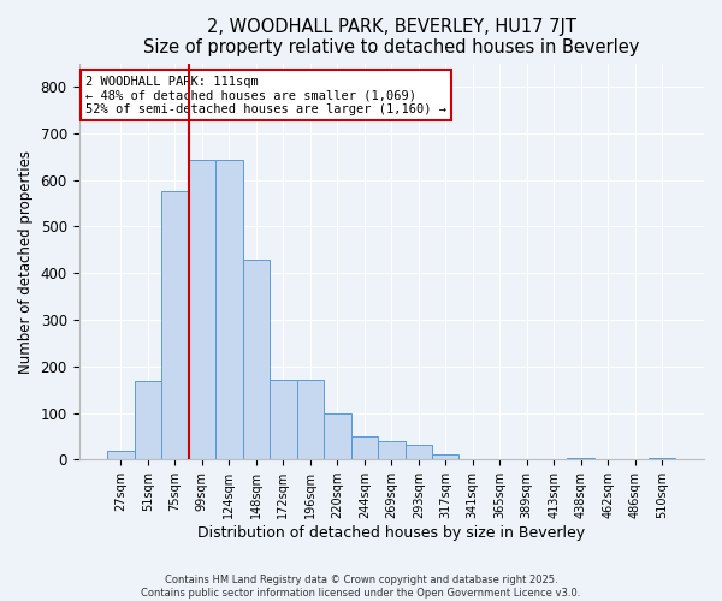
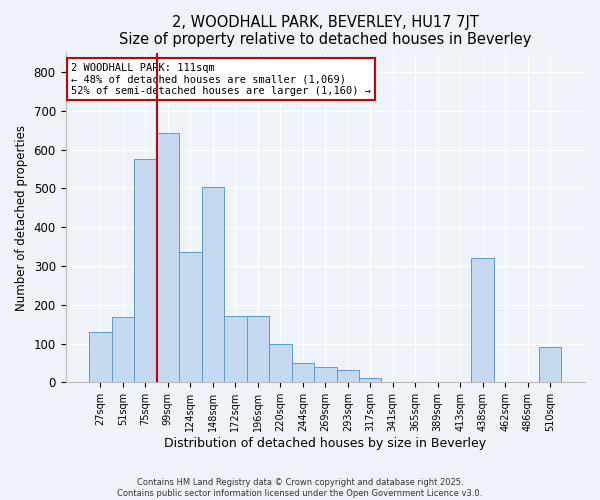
27sqm: 18 -> 130
124sqm: 643 -> 335
148sqm: 430 -> 505
438sqm: 3 -> 320
510sqm: 3 -> 90
